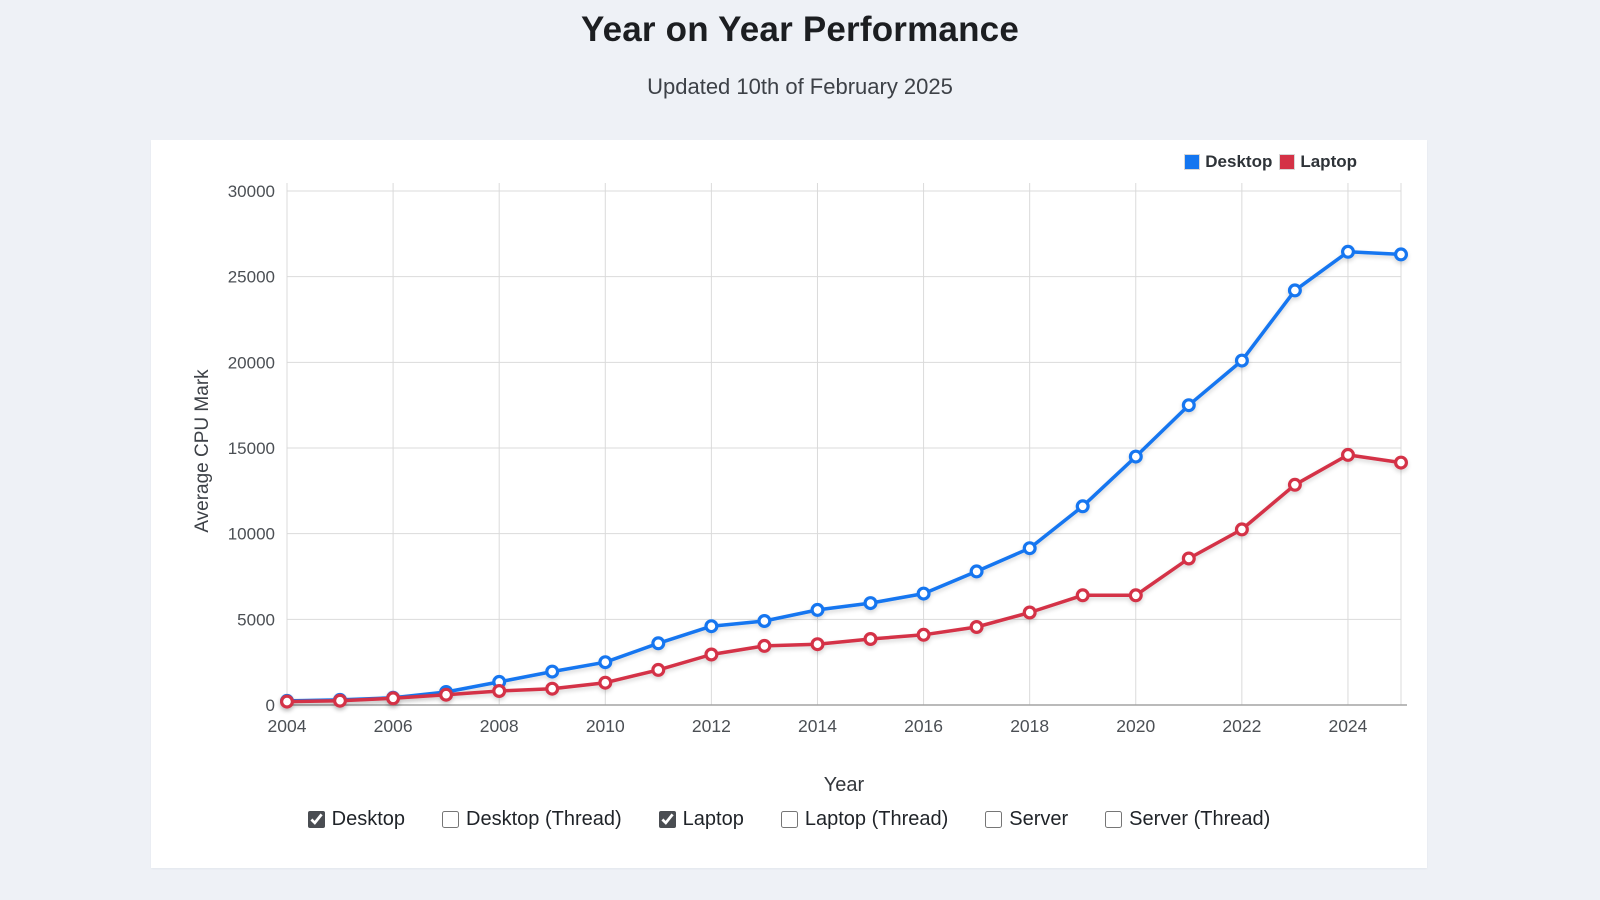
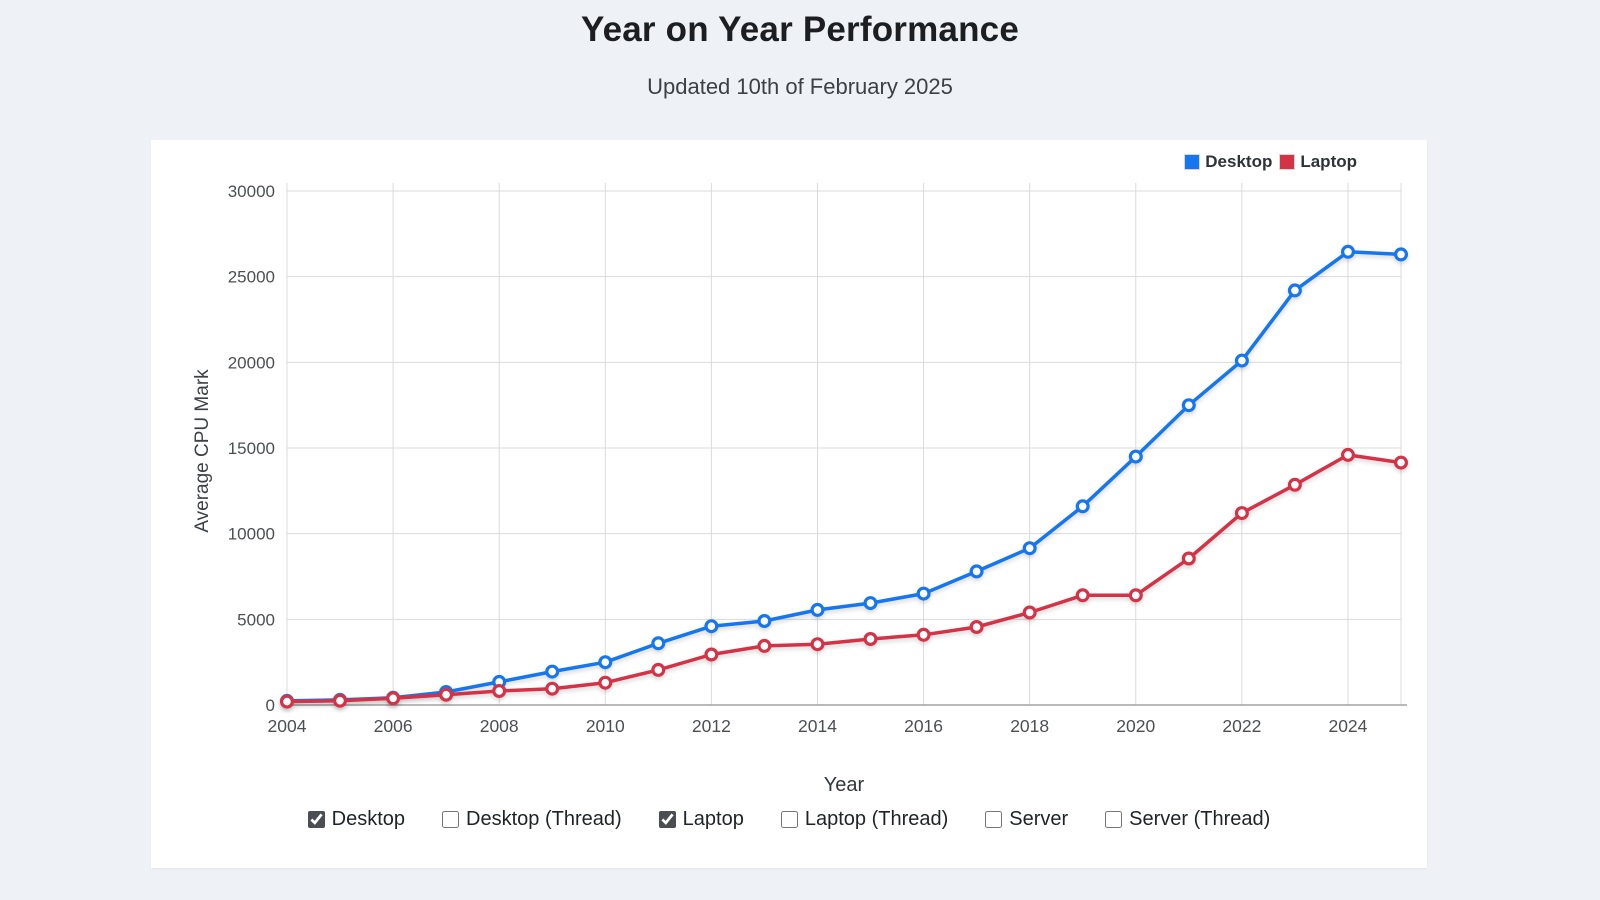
Laptop/2022: 10200 -> 11200
